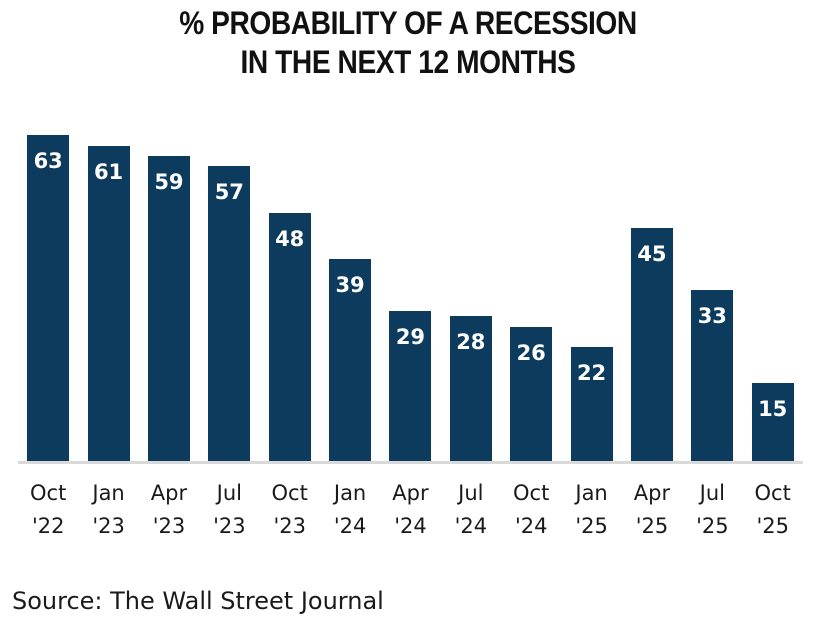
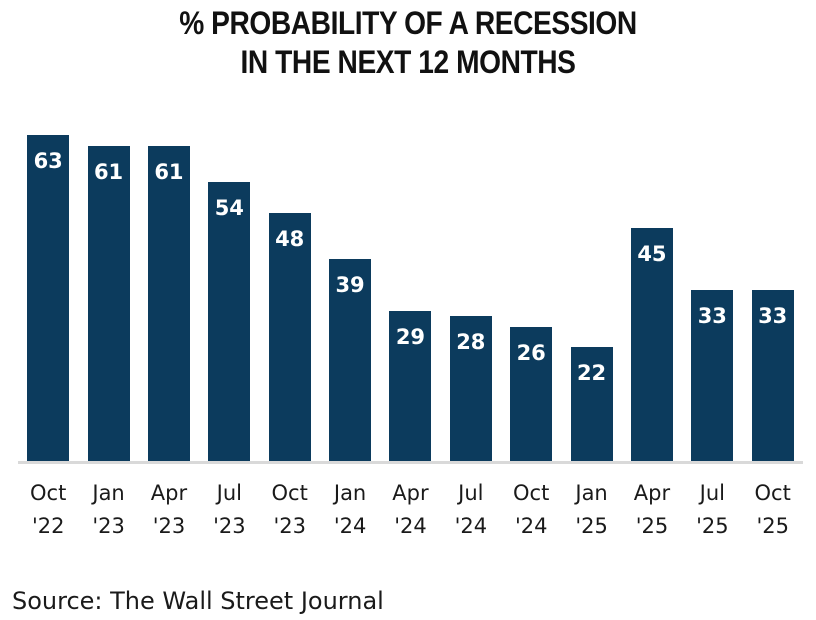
Apr '23: 59 -> 61
Jul '23: 57 -> 54
Oct '25: 15 -> 33
